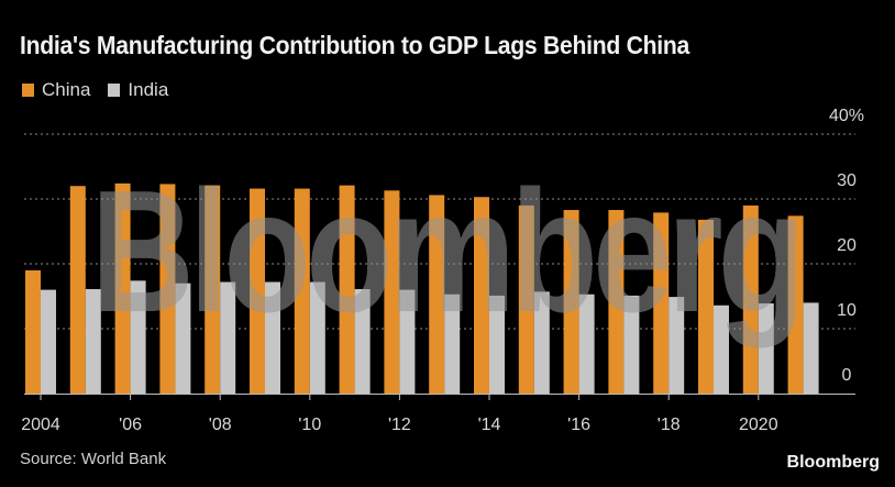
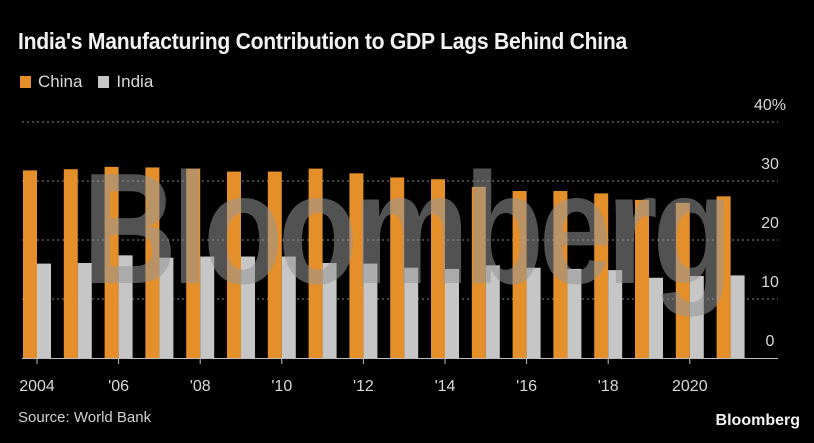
China/2004: 19 -> 32
China/2020: 29 -> 26
